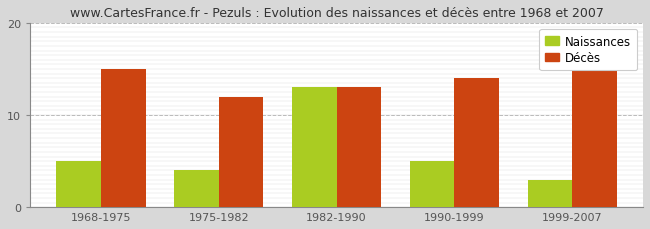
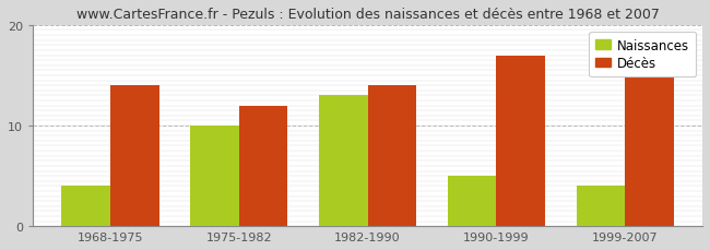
Naissances/1968-1975: 5 -> 4
Décès/1968-1975: 15 -> 14
Naissances/1975-1982: 4 -> 10
Décès/1982-1990: 13 -> 14
Décès/1990-1999: 14 -> 17
Naissances/1999-2007: 3 -> 4
